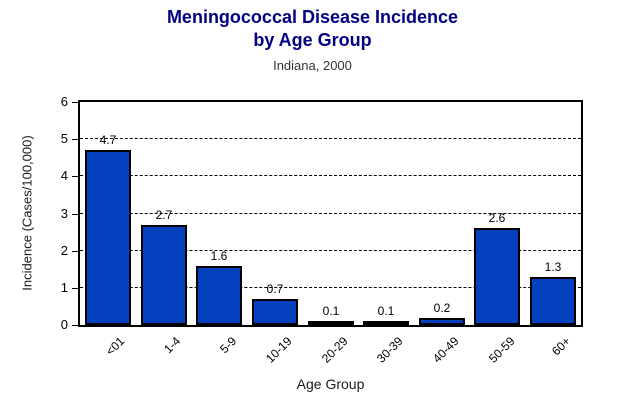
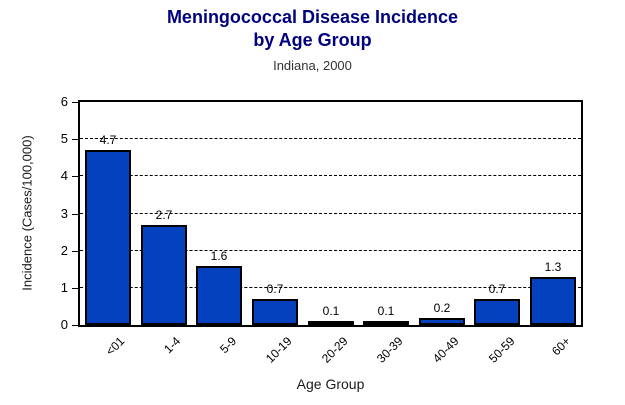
50-59: 2.6 -> 0.7
